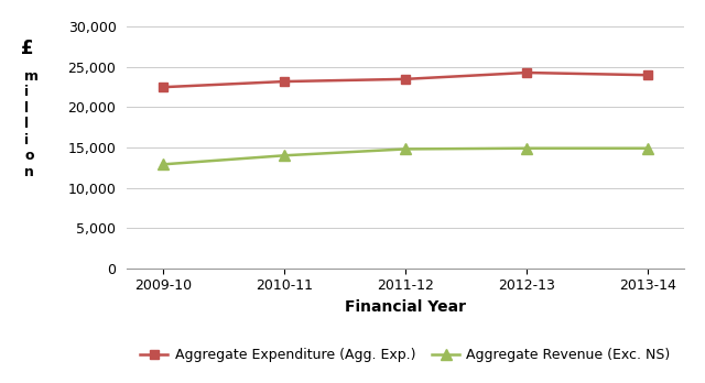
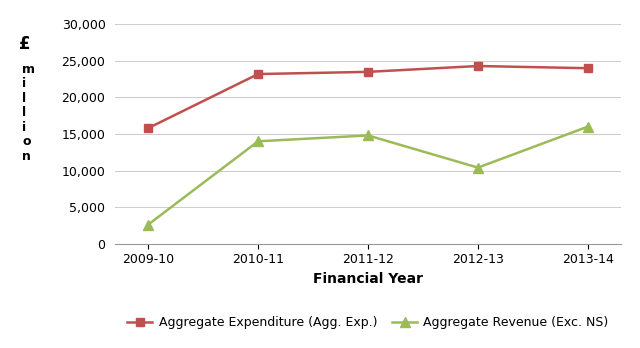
Aggregate Expenditure (Agg. Exp.)/2009-10: 22,500 -> 15,800
Aggregate Revenue (Exc. NS)/2009-10: 12,900 -> 2,600
Aggregate Revenue (Exc. NS)/2012-13: 14,900 -> 10,400
Aggregate Revenue (Exc. NS)/2013-14: 14,900 -> 16,000
